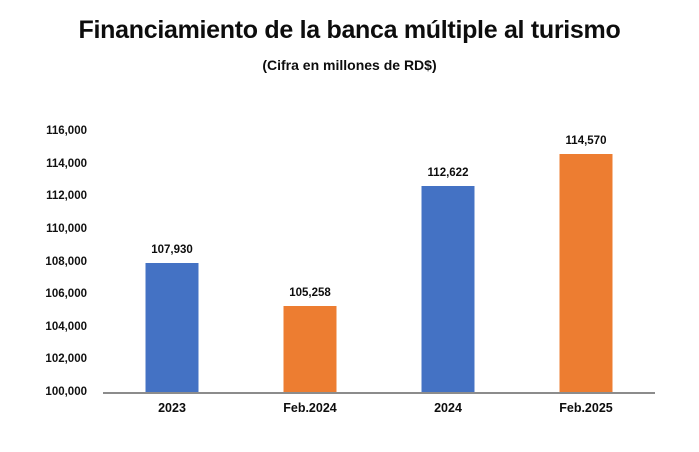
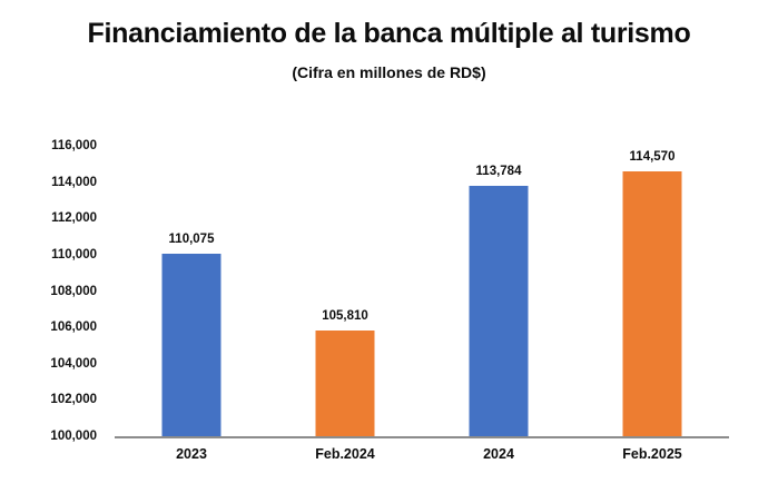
2023: 107,930 -> 110,075
Feb.2024: 105,258 -> 105,810
2024: 112,622 -> 113,784
